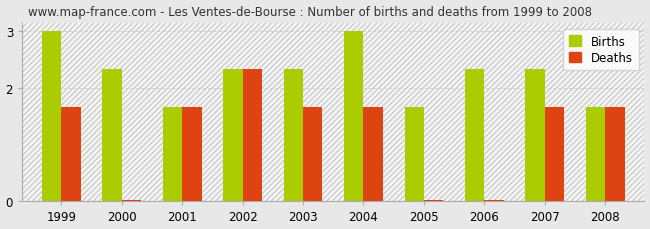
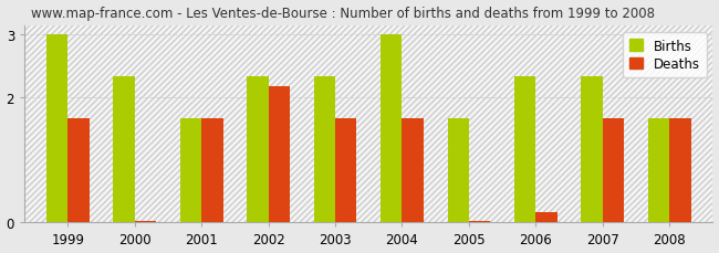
Deaths/2002: 2.33 -> 2.18
Deaths/2006: 0.03 -> 0.16
